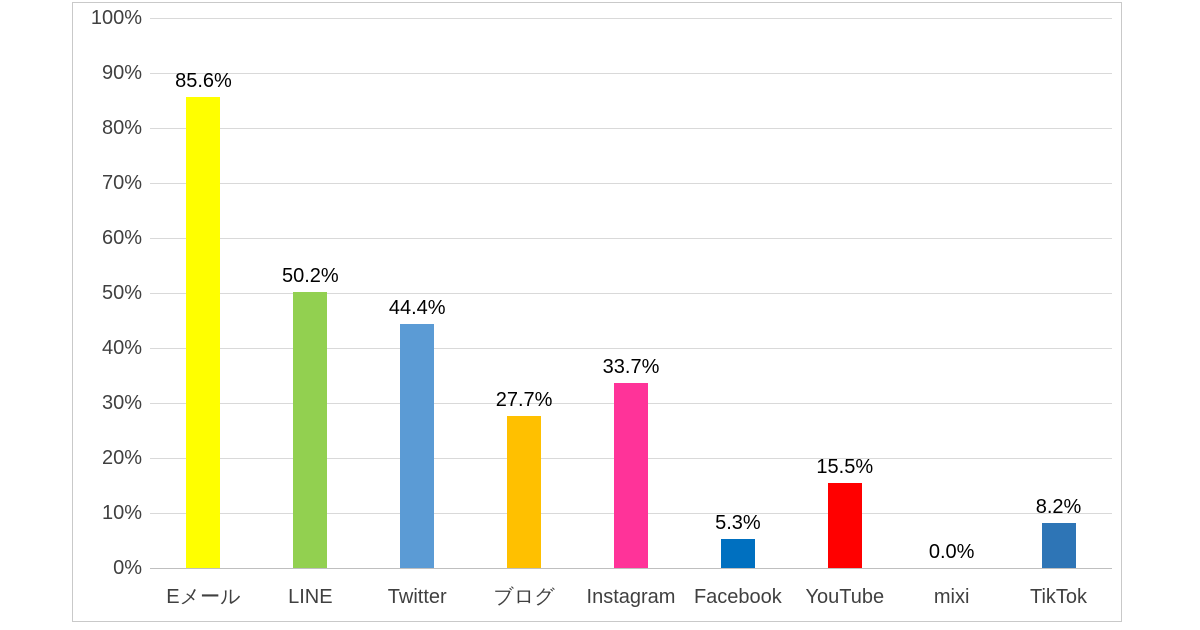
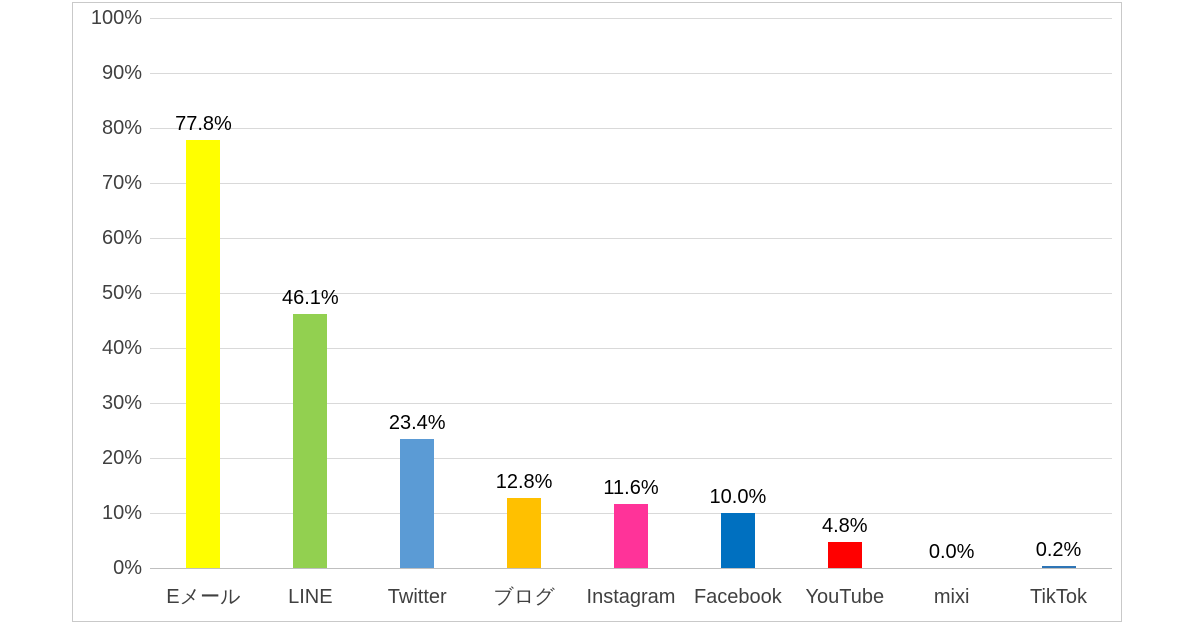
Eメール: 85.6% -> 77.8%
LINE: 50.2% -> 46.1%
Twitter: 44.4% -> 23.4%
ブログ: 27.7% -> 12.8%
Instagram: 33.7% -> 11.6%
Facebook: 5.3% -> 10.0%
YouTube: 15.5% -> 4.8%
TikTok: 8.2% -> 0.2%
